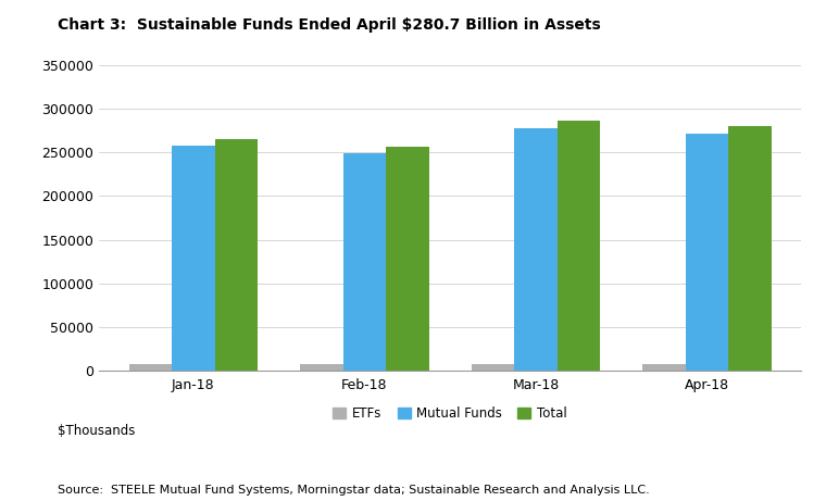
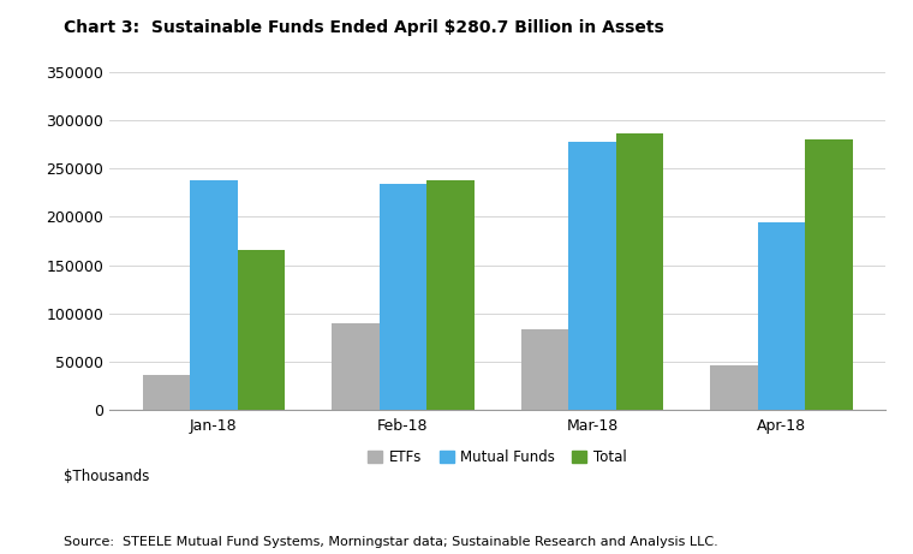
ETFs/Jan-18: 7000 -> 36000
Mutual Funds/Jan-18: 258000 -> 238000
Total/Jan-18: 265000 -> 166000
ETFs/Feb-18: 7000 -> 90000
Mutual Funds/Feb-18: 250000 -> 234000
Total/Feb-18: 257000 -> 238000
ETFs/Mar-18: 7000 -> 84000
ETFs/Apr-18: 8000 -> 46000
Mutual Funds/Apr-18: 271000 -> 194000
